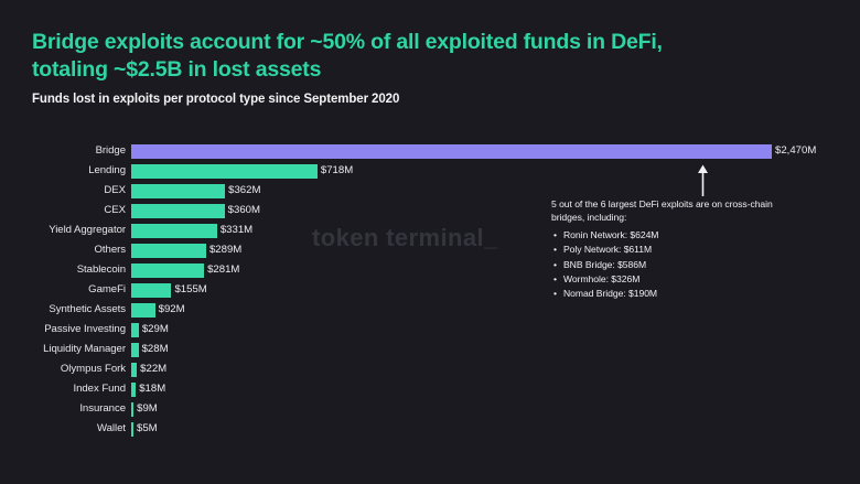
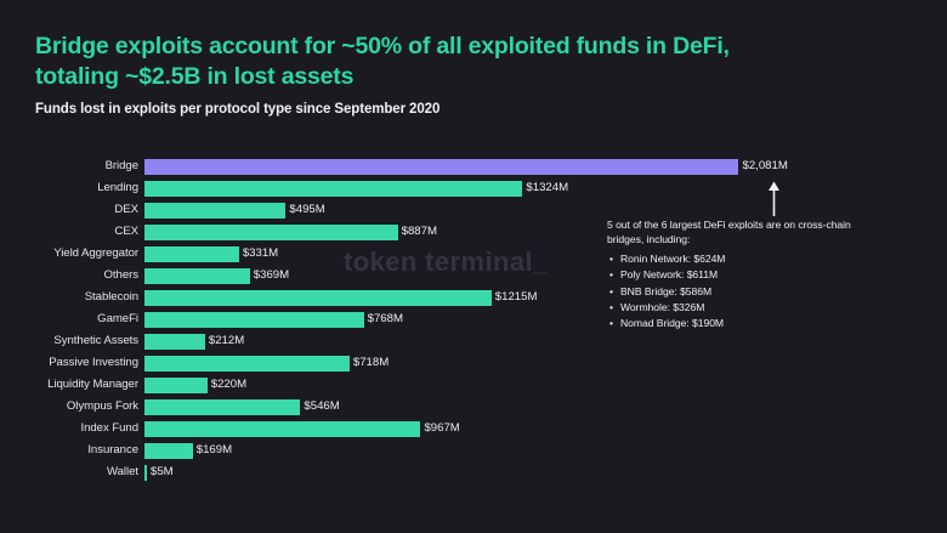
Bridge: $2,470M -> $2,081M
Lending: $718M -> $1324M
DEX: $362M -> $495M
CEX: $360M -> $887M
Others: $289M -> $369M
Stablecoin: $281M -> $1215M
GameFi: $155M -> $768M
Synthetic Assets: $92M -> $212M
Passive Investing: $29M -> $718M
Liquidity Manager: $28M -> $220M
Olympus Fork: $22M -> $546M
Index Fund: $18M -> $967M
Insurance: $9M -> $169M
